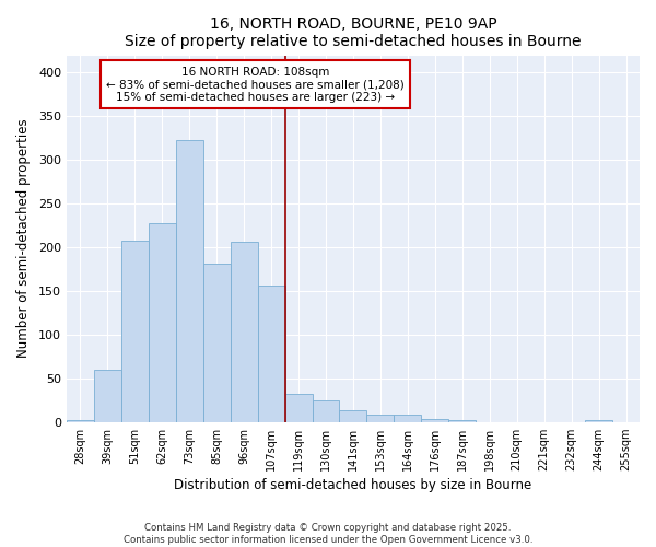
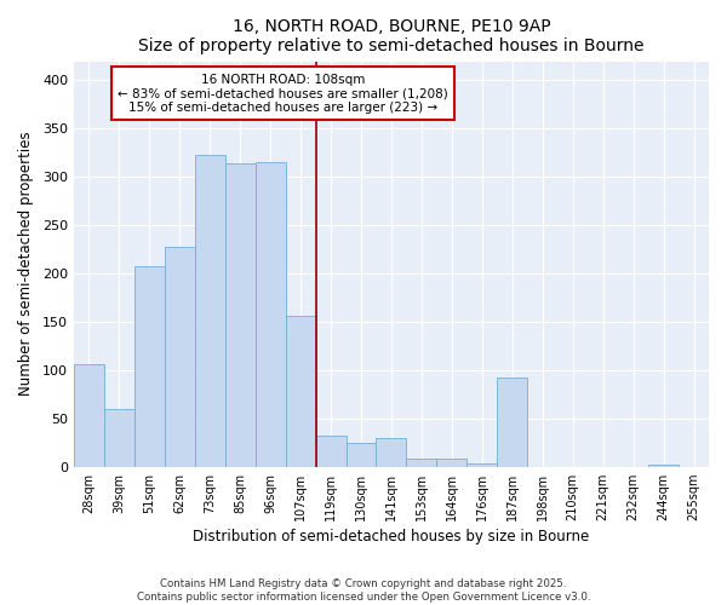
28sqm: 2 -> 106
85sqm: 181 -> 314
96sqm: 207 -> 316
141sqm: 14 -> 30
187sqm: 2 -> 92
